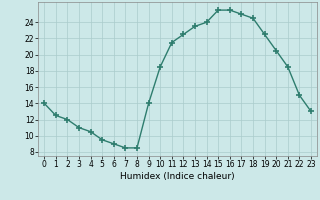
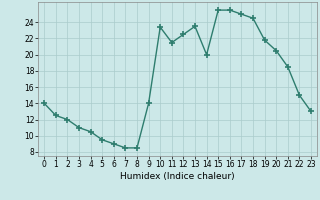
10: 18.5 -> 23.4
14: 24.0 -> 20.0
19: 22.5 -> 21.8
